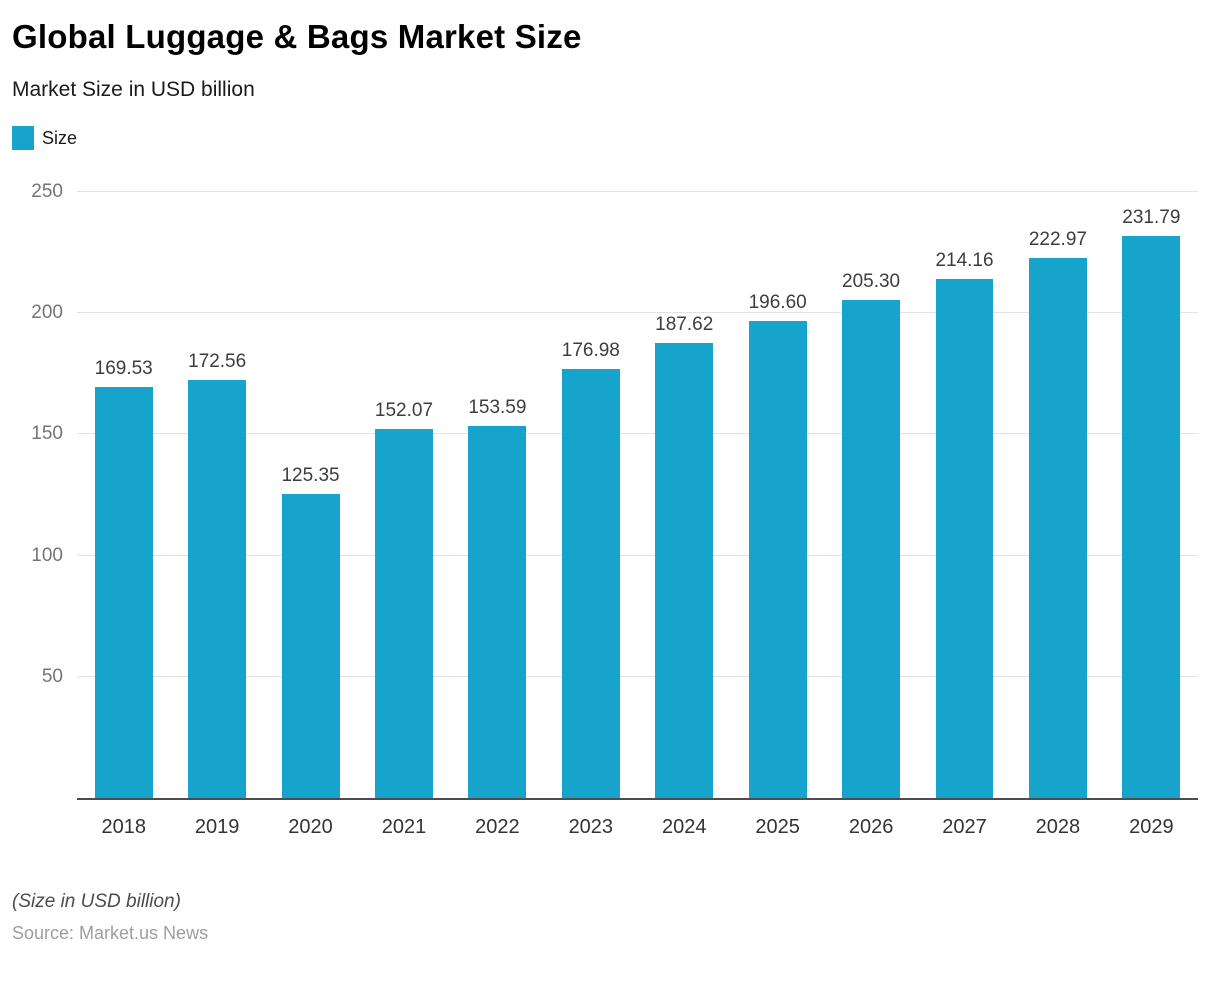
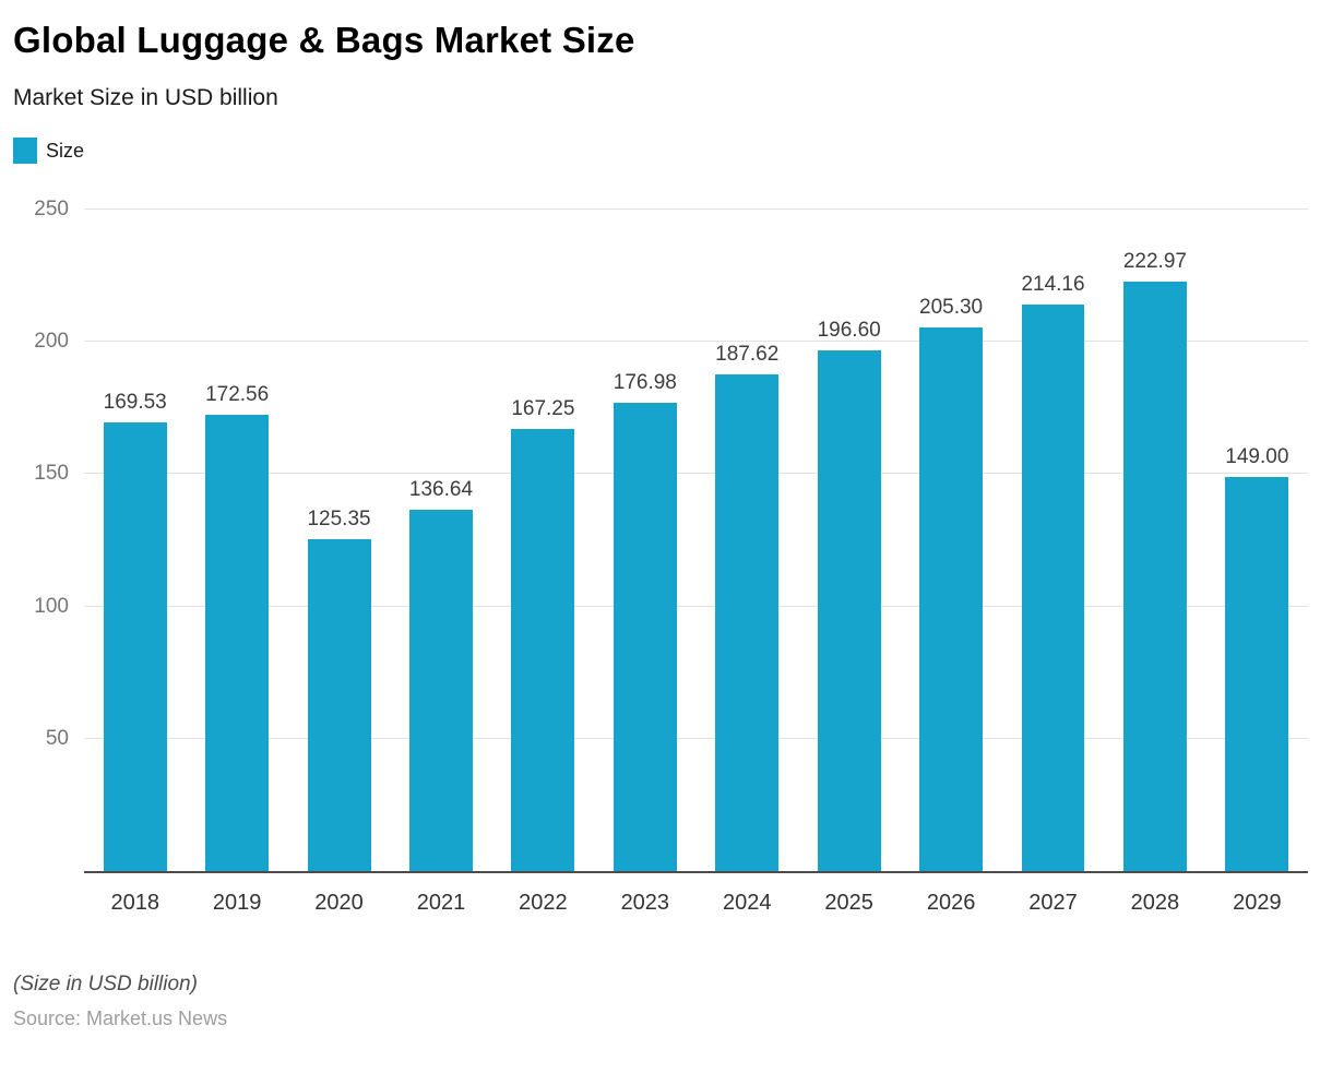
2021: 152.07 -> 136.64
2022: 153.59 -> 167.25
2029: 231.79 -> 149.00
